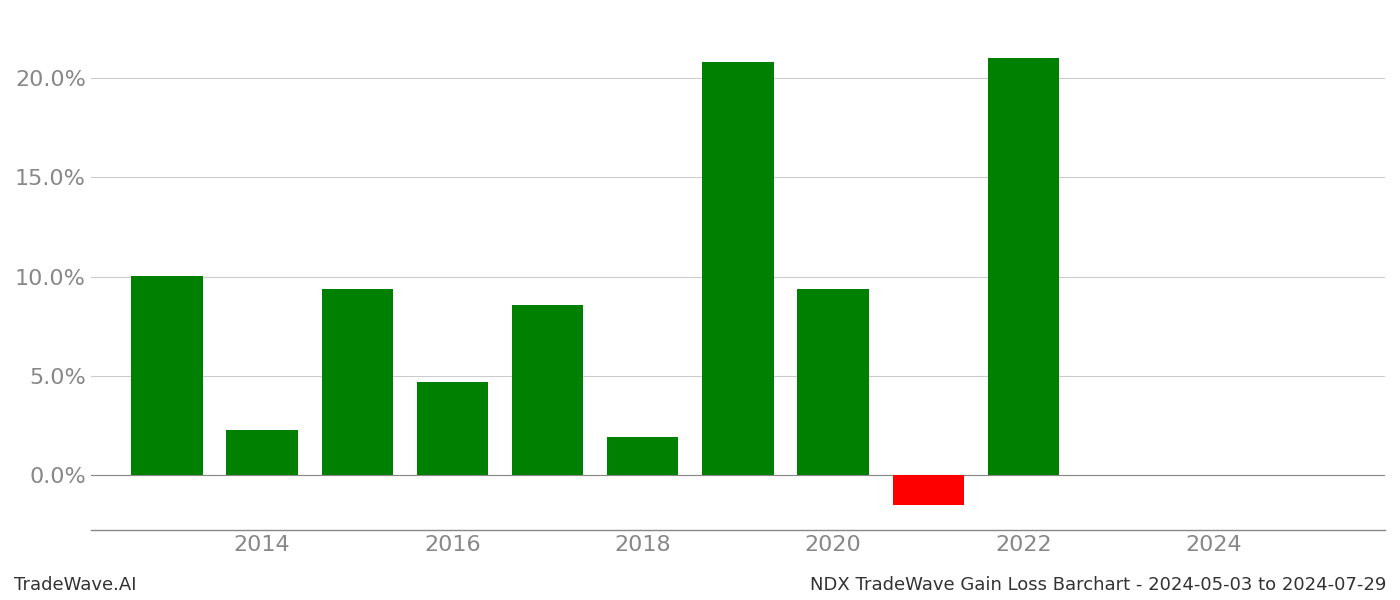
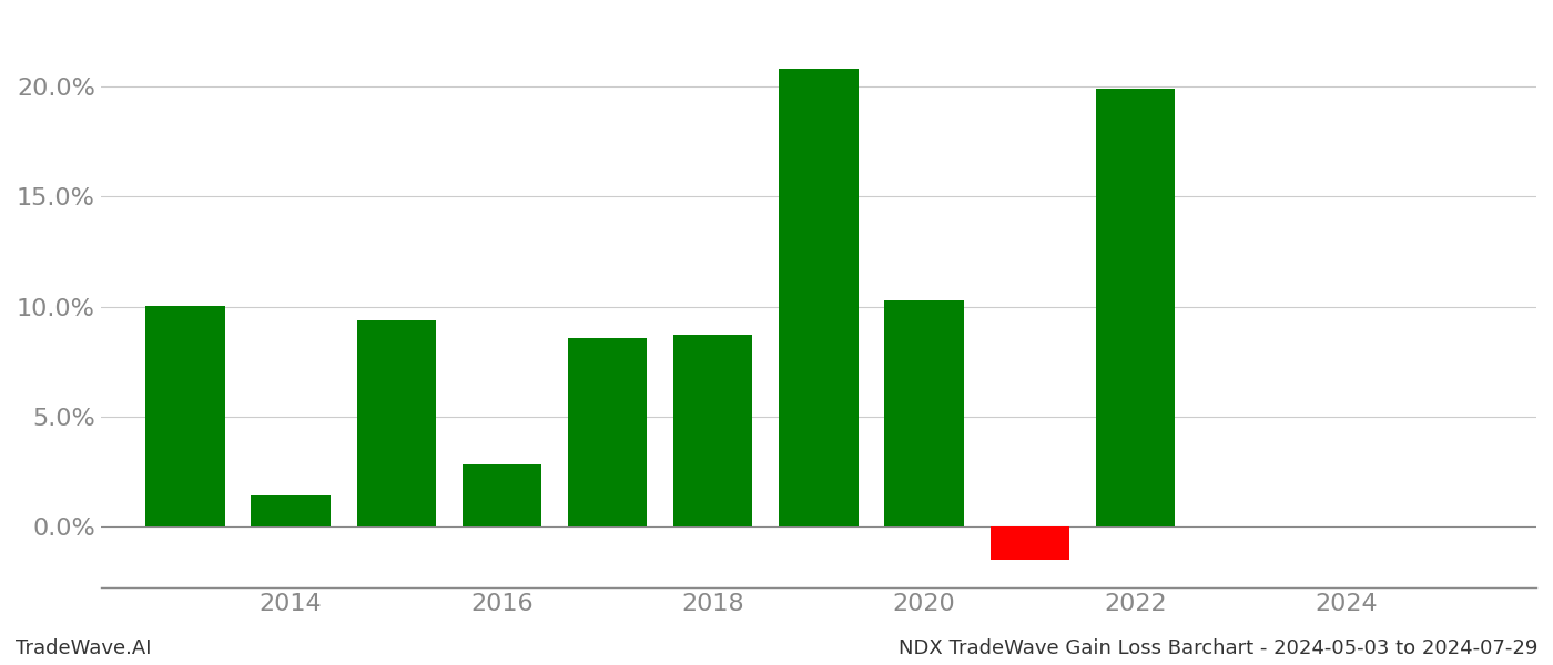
2014: 2.2% -> 1.4%
2016: 4.7% -> 2.8%
2018: 1.9% -> 8.7%
2020: 9.3% -> 10.3%
2022: 21.0% -> 19.9%
